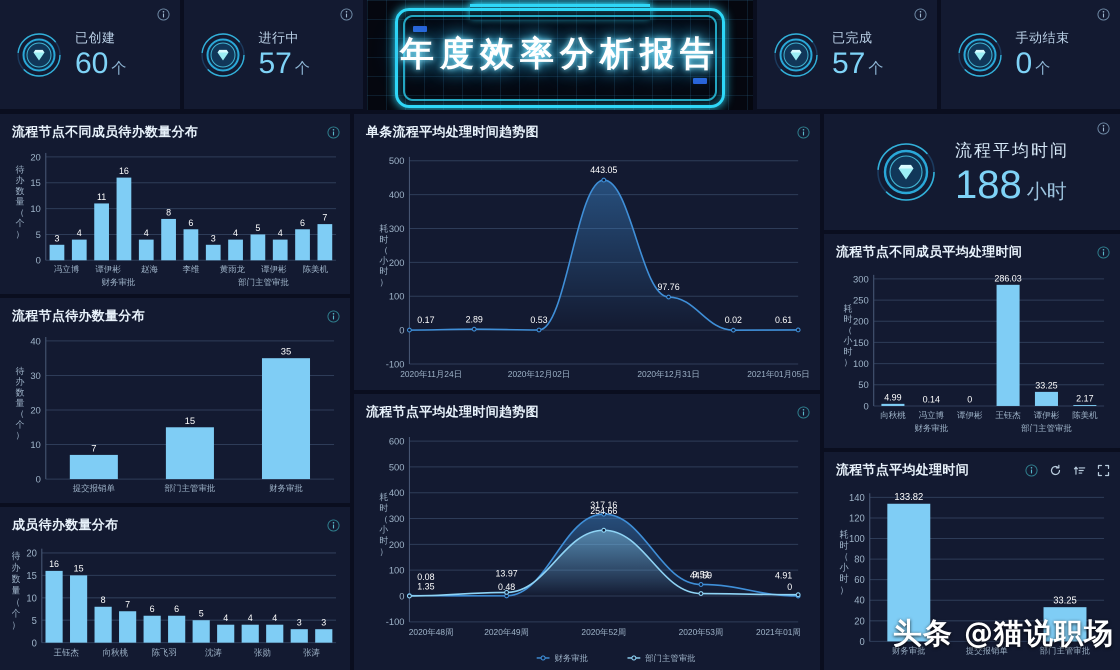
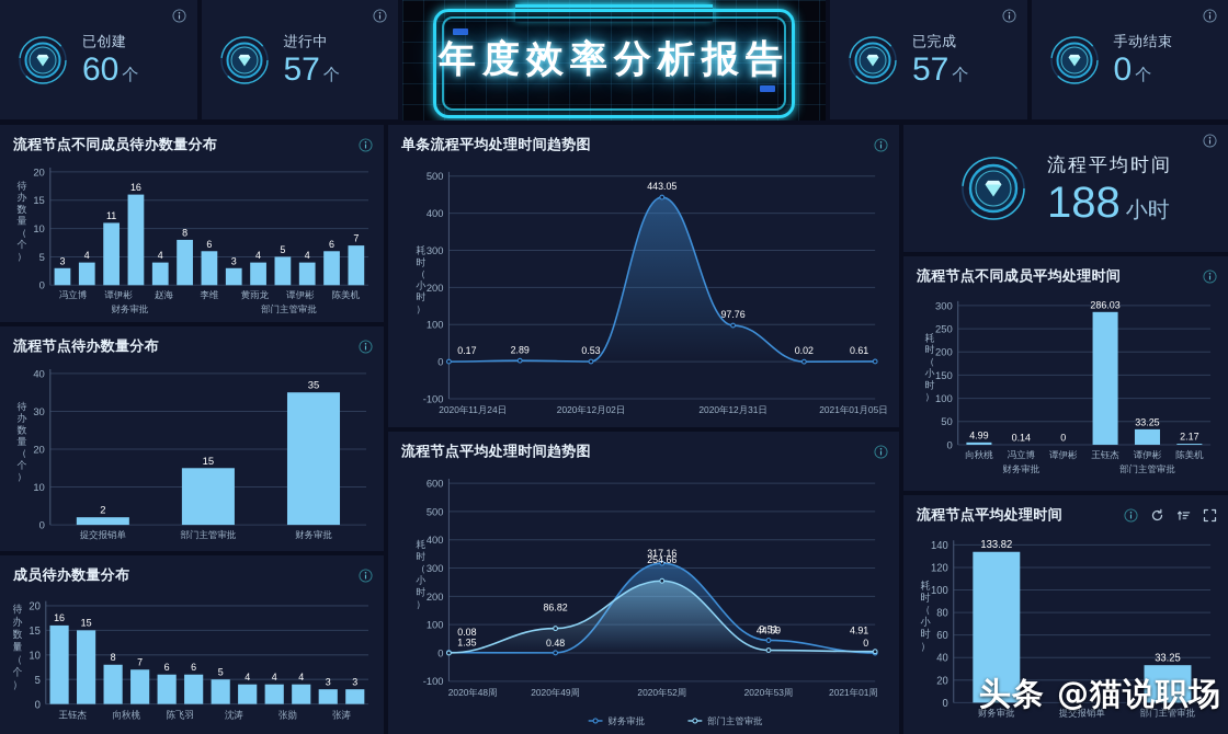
流程节点待办数量分布/提交报销单: 7 -> 2
流程节点平均处理时间趋势图/部门主管审批/2020年49周: 13.97 -> 86.82
